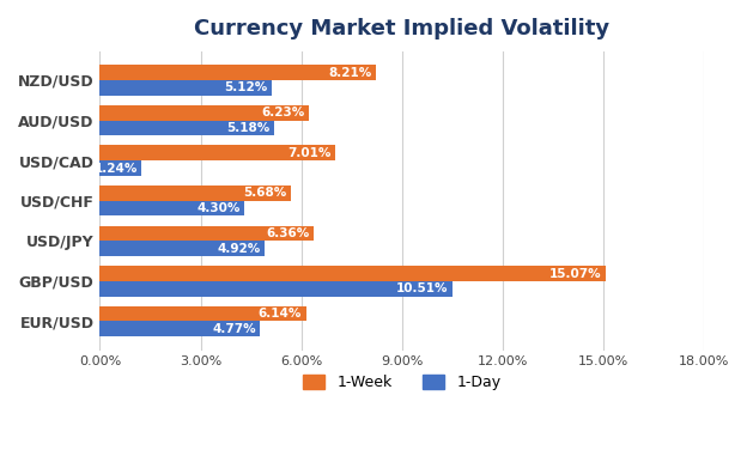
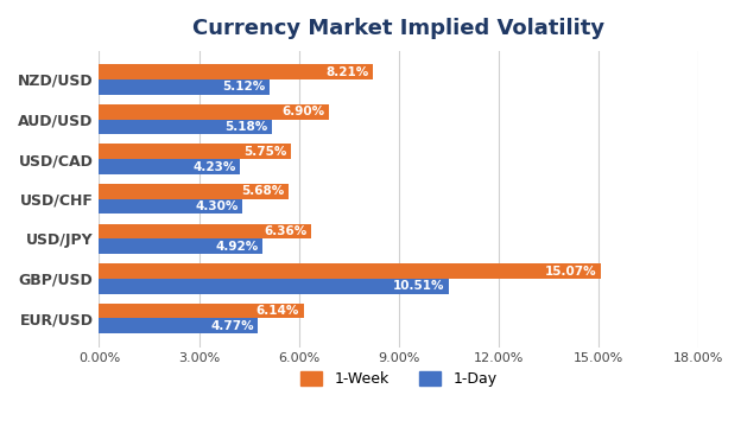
1-Week/AUD/USD: 6.23% -> 6.90%
1-Week/USD/CAD: 7.01% -> 5.75%
1-Day/USD/CAD: 1.24% -> 4.23%
